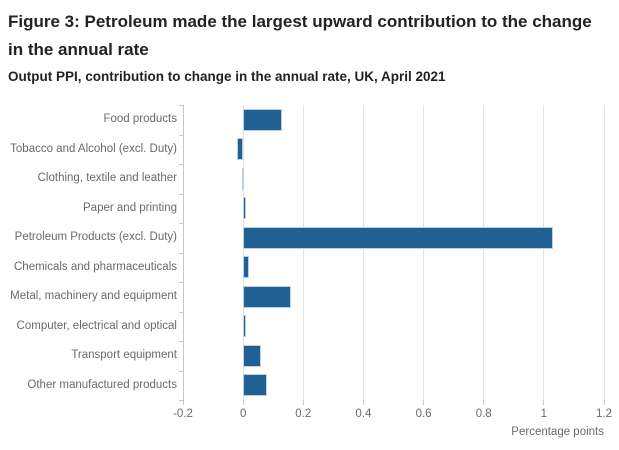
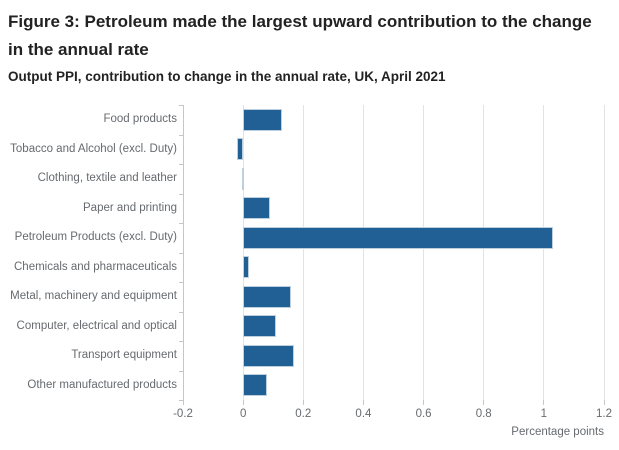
Paper and printing: 0.01 -> 0.09
Computer, electrical and optical: 0.01 -> 0.11
Transport equipment: 0.06 -> 0.17
